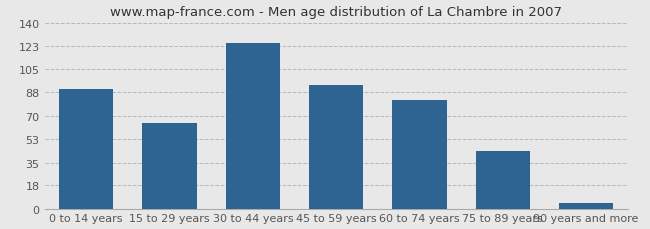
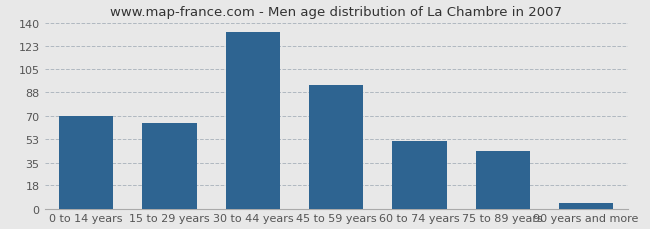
0 to 14 years: 90 -> 70
30 to 44 years: 125 -> 133
60 to 74 years: 82 -> 51
